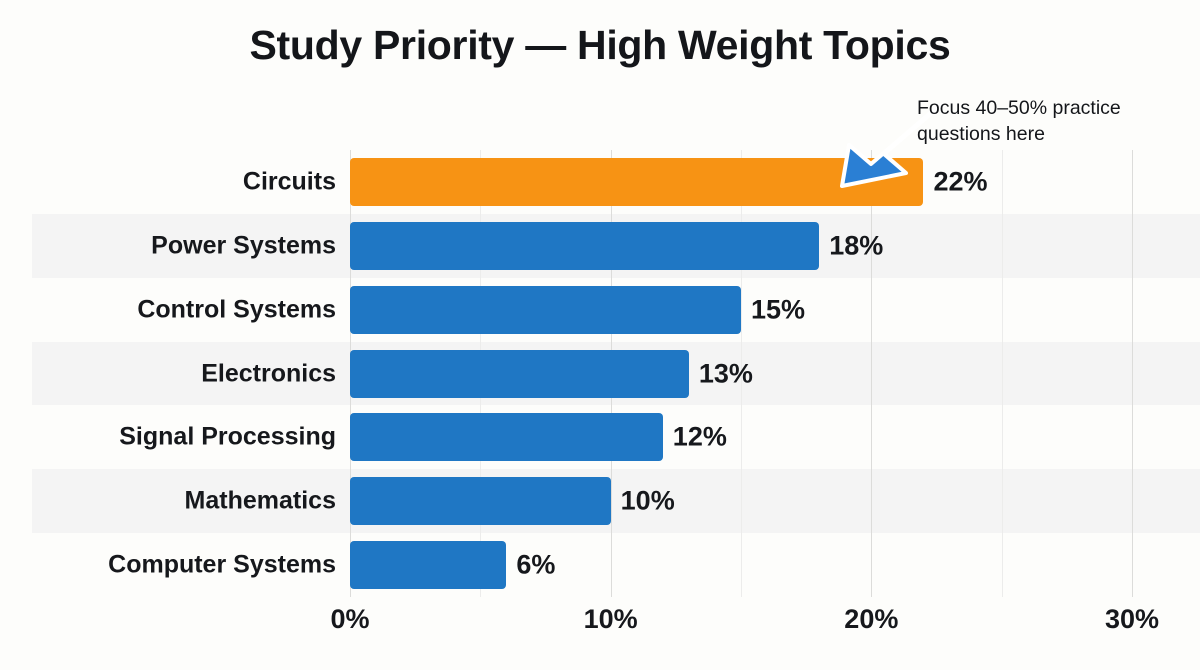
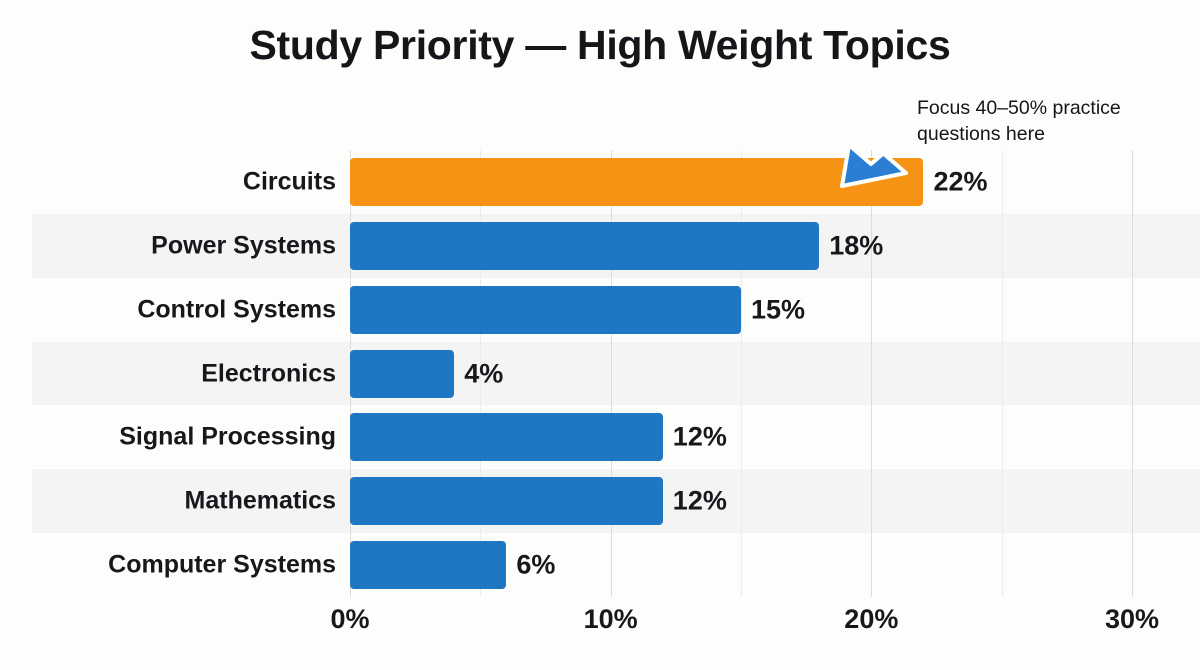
Electronics: 13% -> 4%
Mathematics: 10% -> 12%
